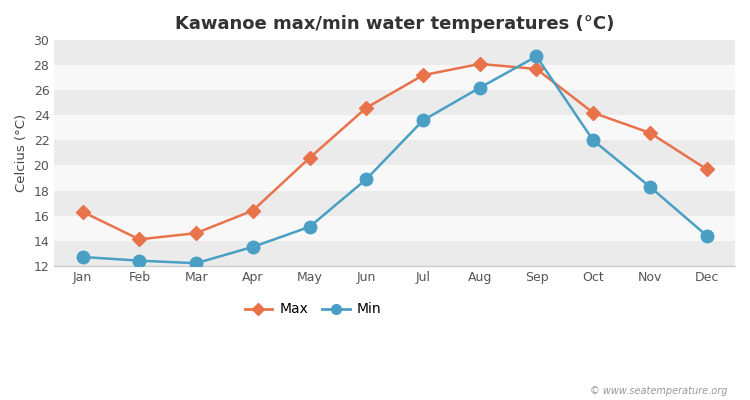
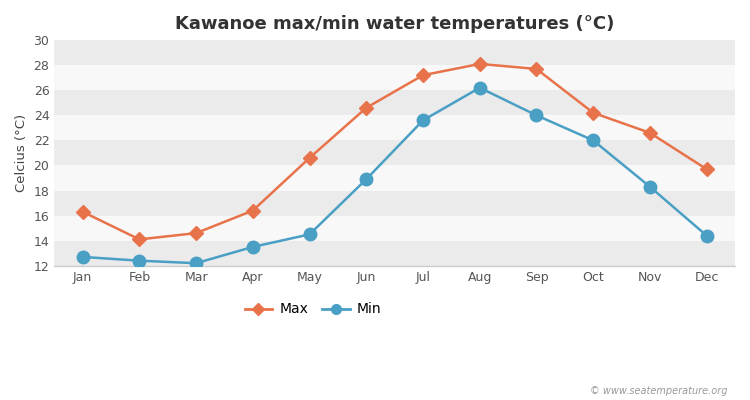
Min/May: 15.1 -> 14.5
Min/Sep: 28.7 -> 24.0
